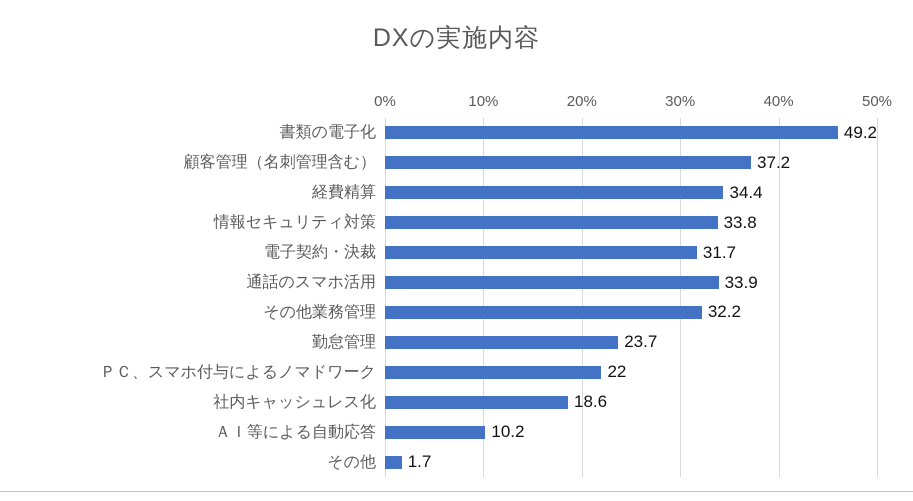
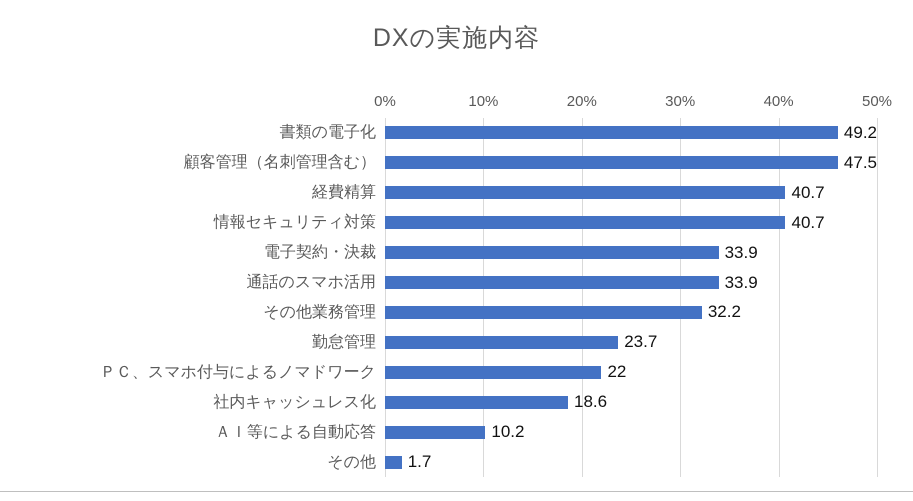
顧客管理（名刺管理含む）: 37.2 -> 47.5
経費精算: 34.4 -> 40.7
情報セキュリティ対策: 33.8 -> 40.7
電子契約・決裁: 31.7 -> 33.9
